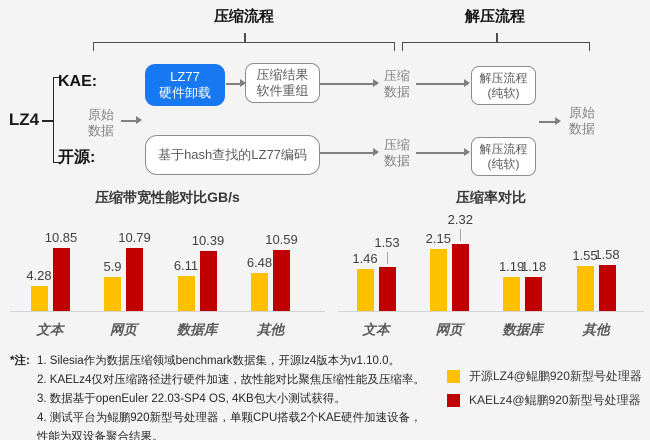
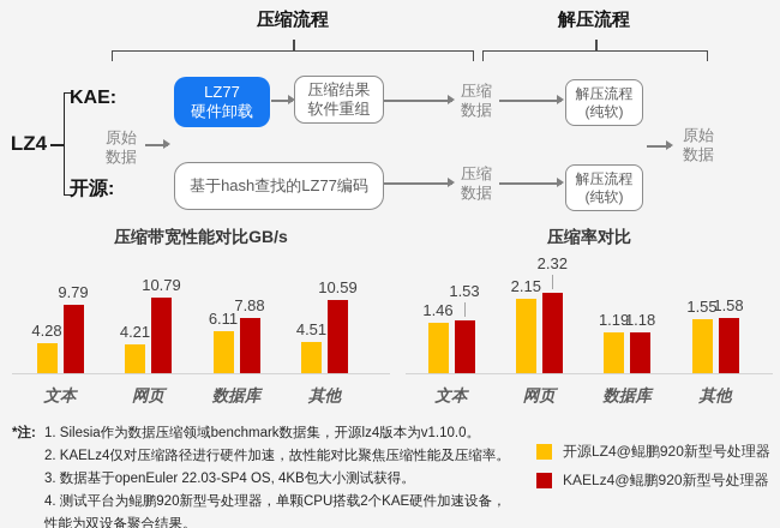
压缩带宽性能对比GB/s/KAELz4@鲲鹏920新型号处理器/文本: 10.85 -> 9.79
压缩带宽性能对比GB/s/开源LZ4@鲲鹏920新型号处理器/网页: 5.9 -> 4.21
压缩带宽性能对比GB/s/KAELz4@鲲鹏920新型号处理器/数据库: 10.39 -> 7.88
压缩带宽性能对比GB/s/开源LZ4@鲲鹏920新型号处理器/其他: 6.48 -> 4.51
